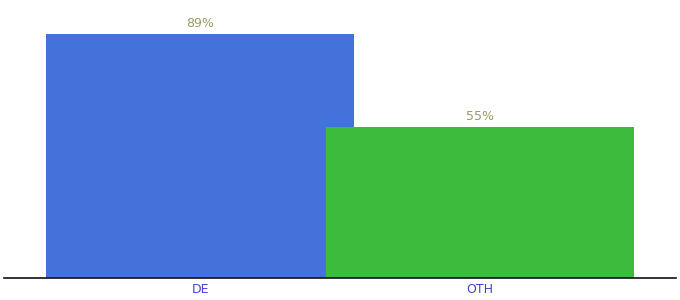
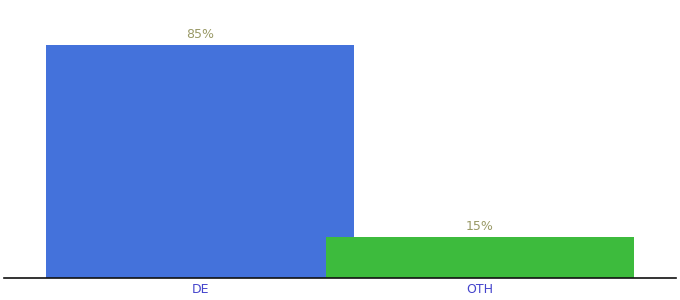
DE: 89% -> 85%
OTH: 55% -> 15%
